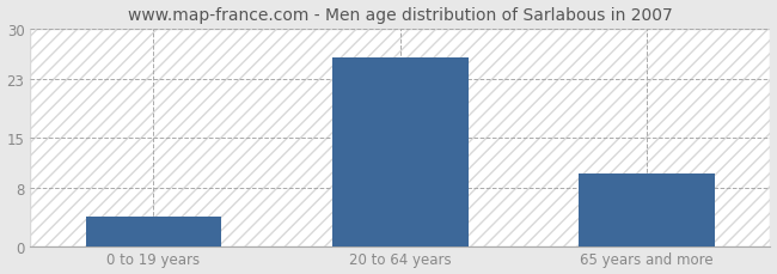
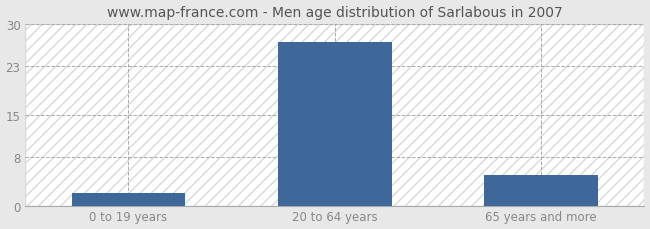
0 to 19 years: 4 -> 2
20 to 64 years: 26 -> 27
65 years and more: 10 -> 5
